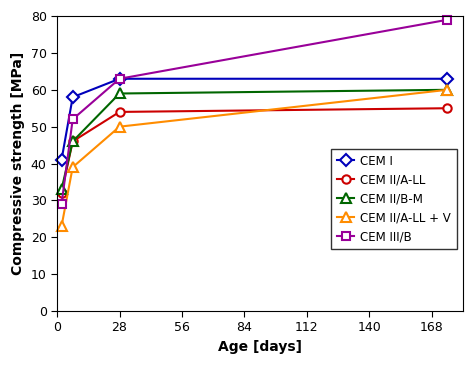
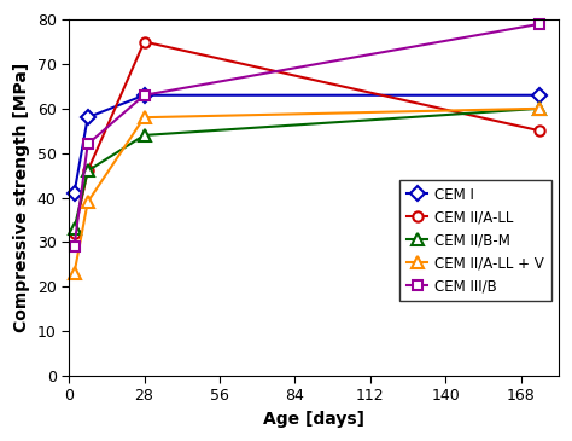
CEM II/A-LL/28: 54 -> 75
CEM II/B-M/28: 59 -> 54
CEM II/A-LL + V/28: 50 -> 58
